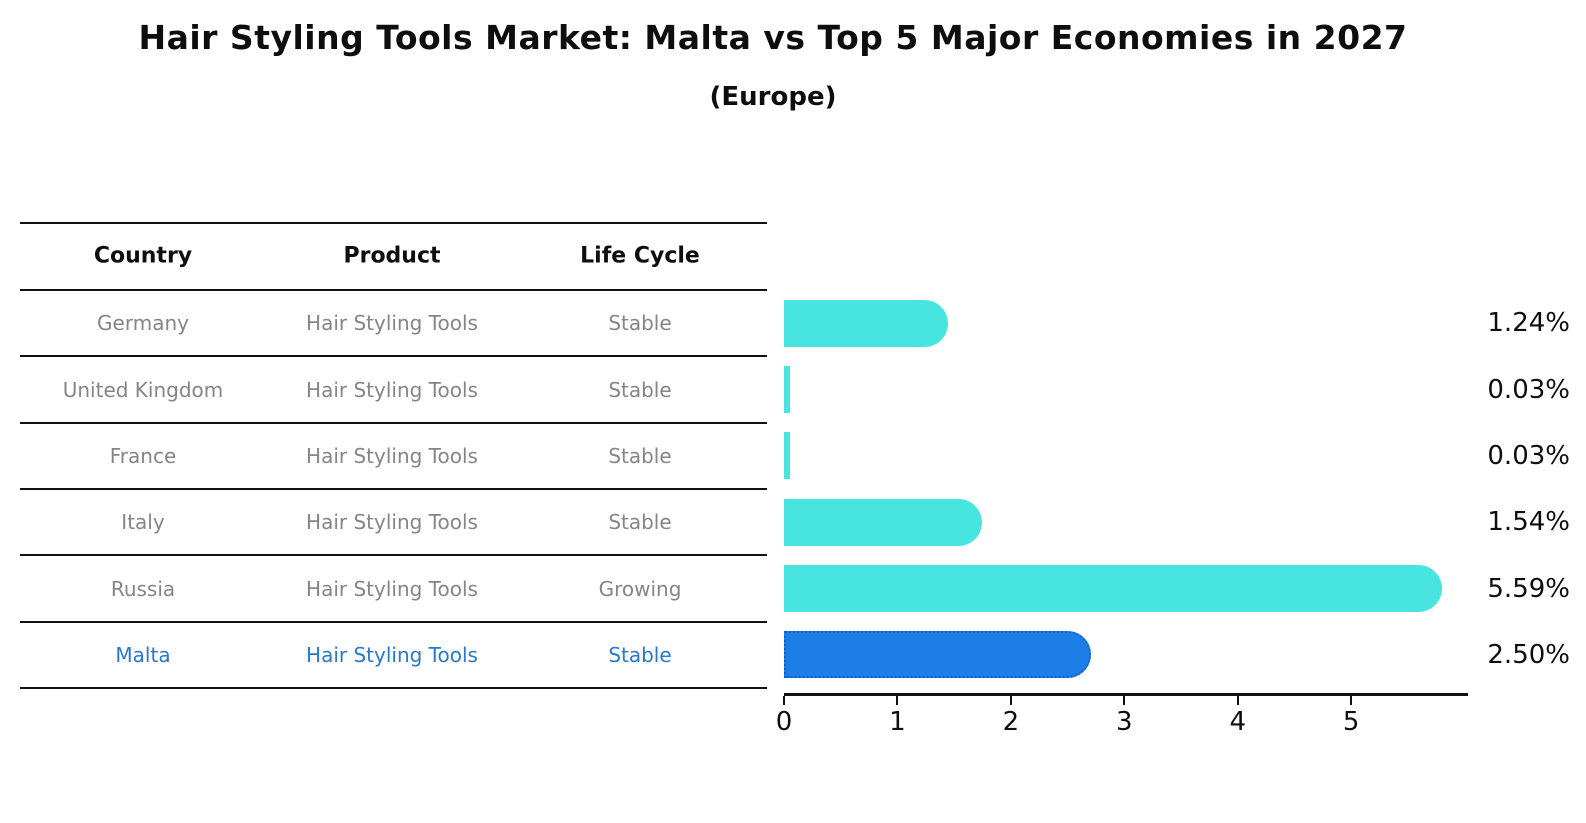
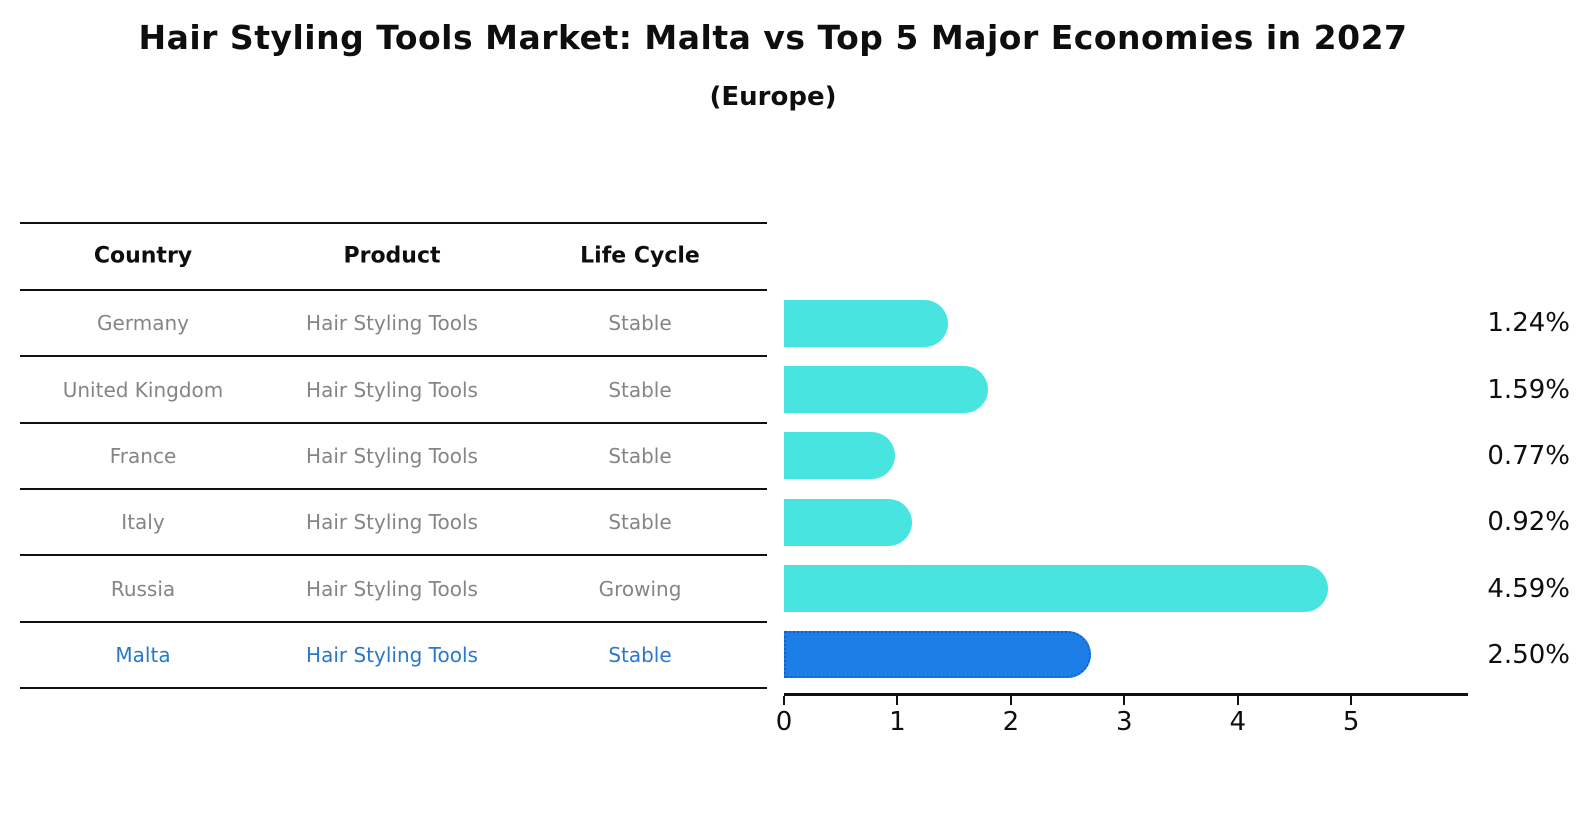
United Kingdom: 0.03% -> 1.59%
France: 0.03% -> 0.77%
Italy: 1.54% -> 0.92%
Russia: 5.59% -> 4.59%
